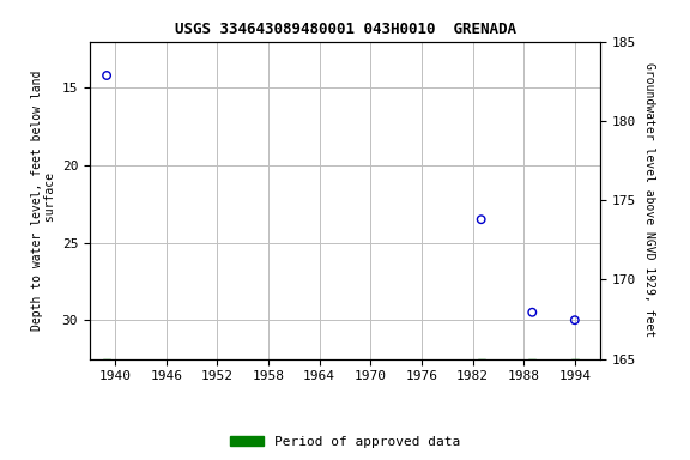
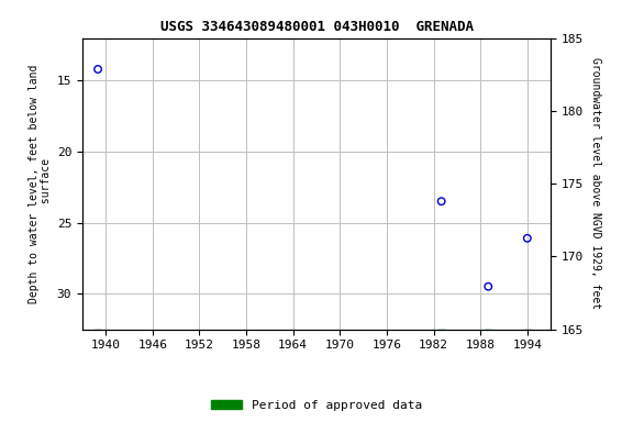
1994: 30.0 -> 26.1
